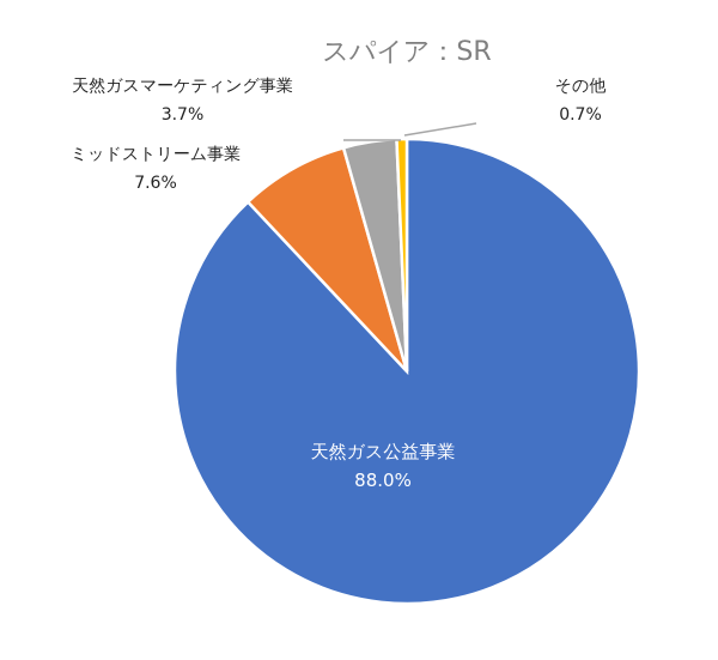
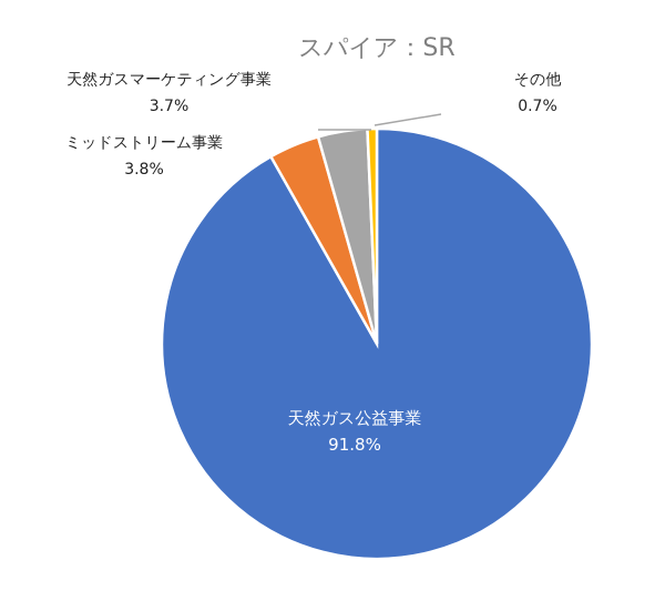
天然ガス公益事業: 88.0% -> 91.8%
ミッドストリーム事業: 7.6% -> 3.8%
